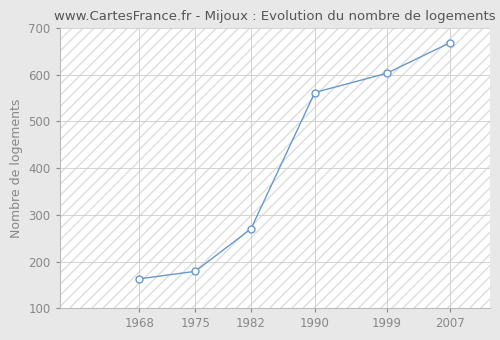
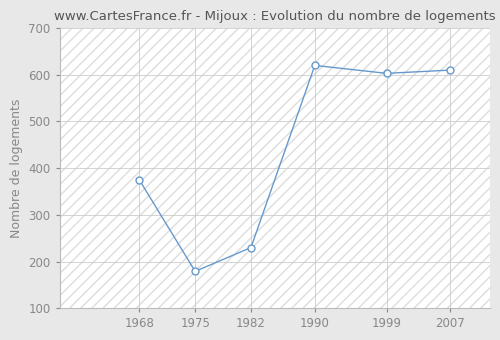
1968: 163 -> 375
1982: 270 -> 230
1990: 562 -> 620
2007: 669 -> 610
